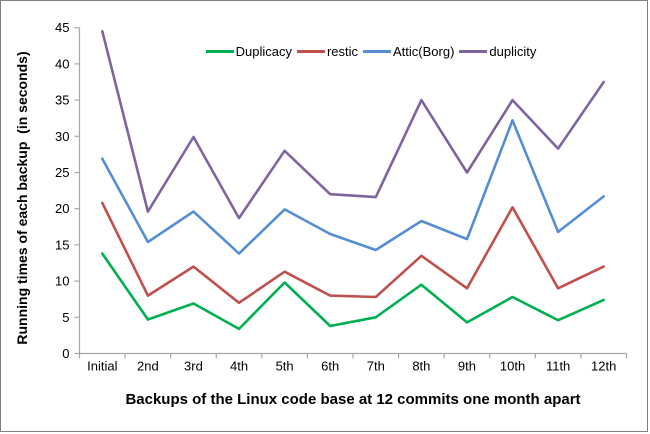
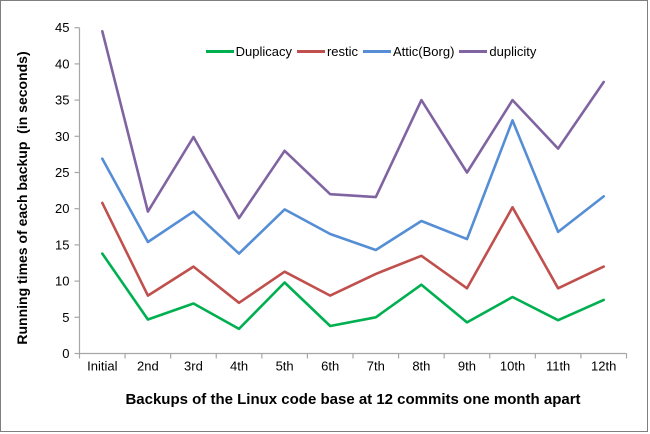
restic/7th: 8 -> 11
